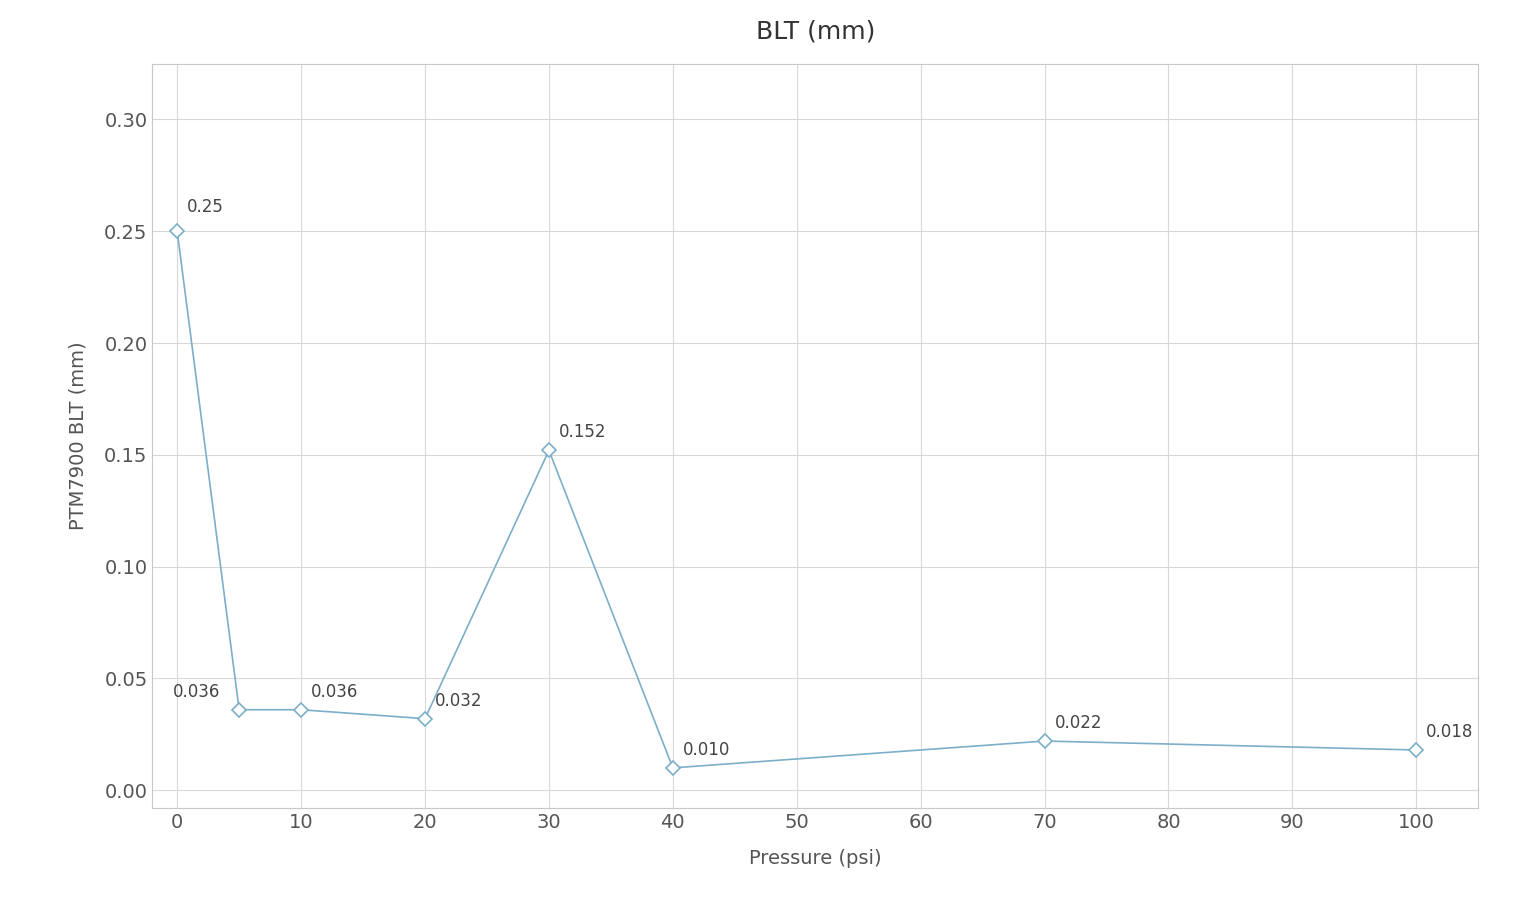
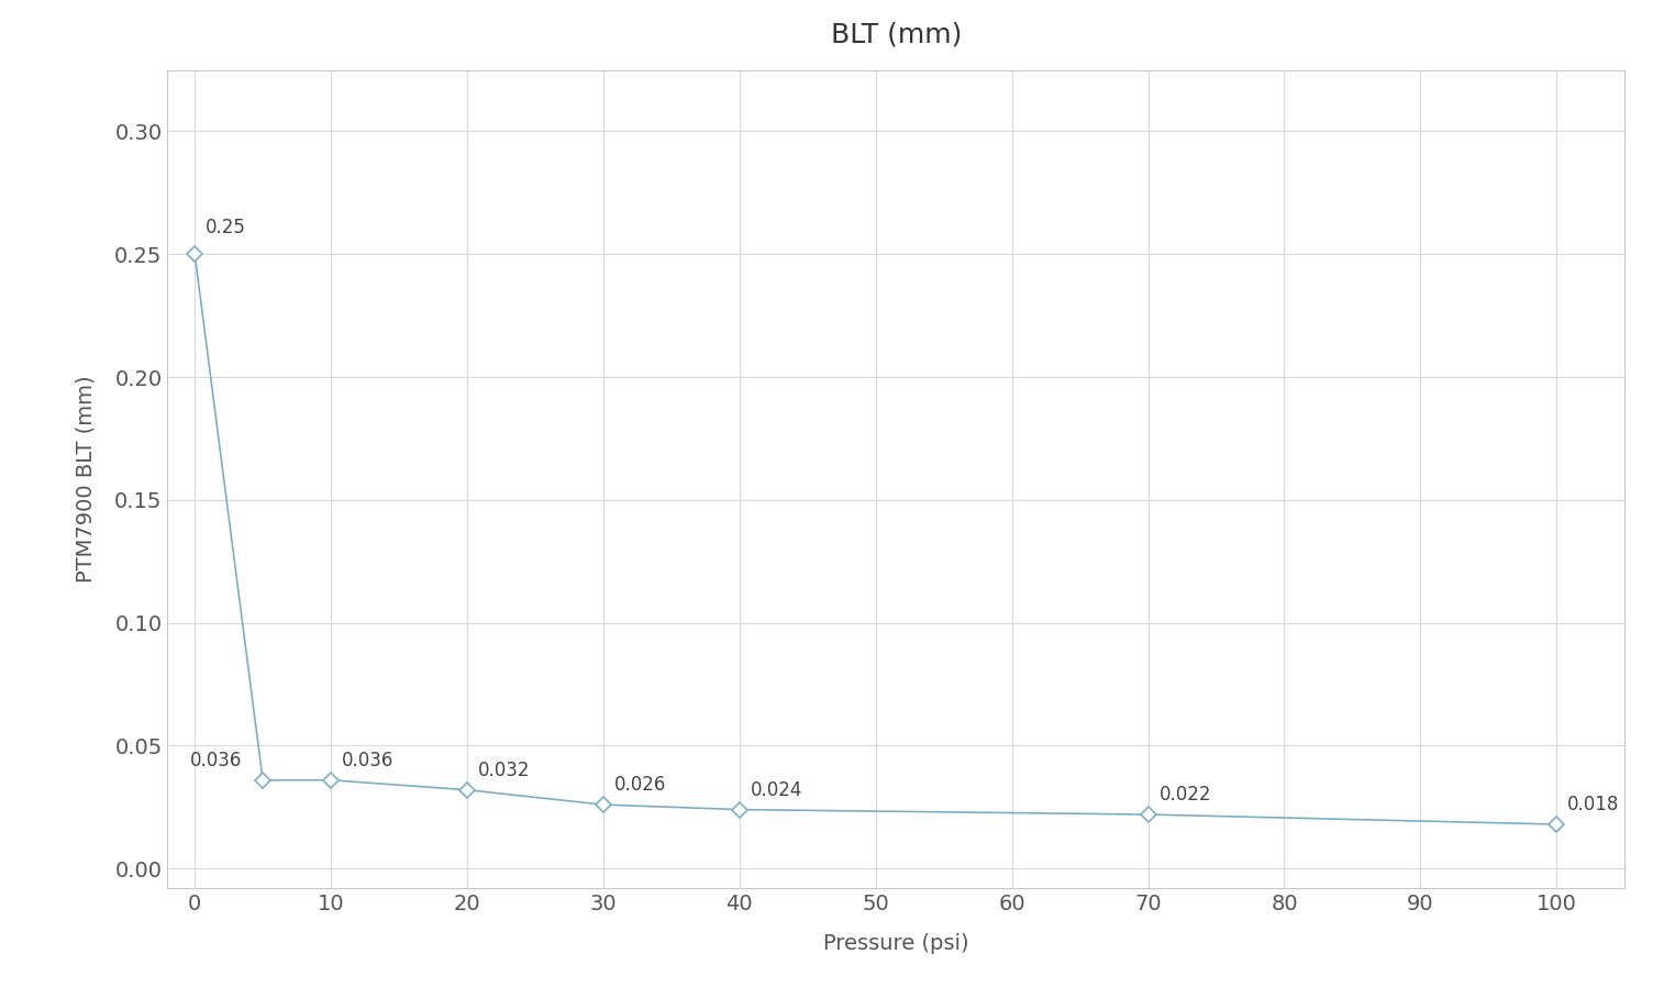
30: 0.152 -> 0.026
40: 0.010 -> 0.024
